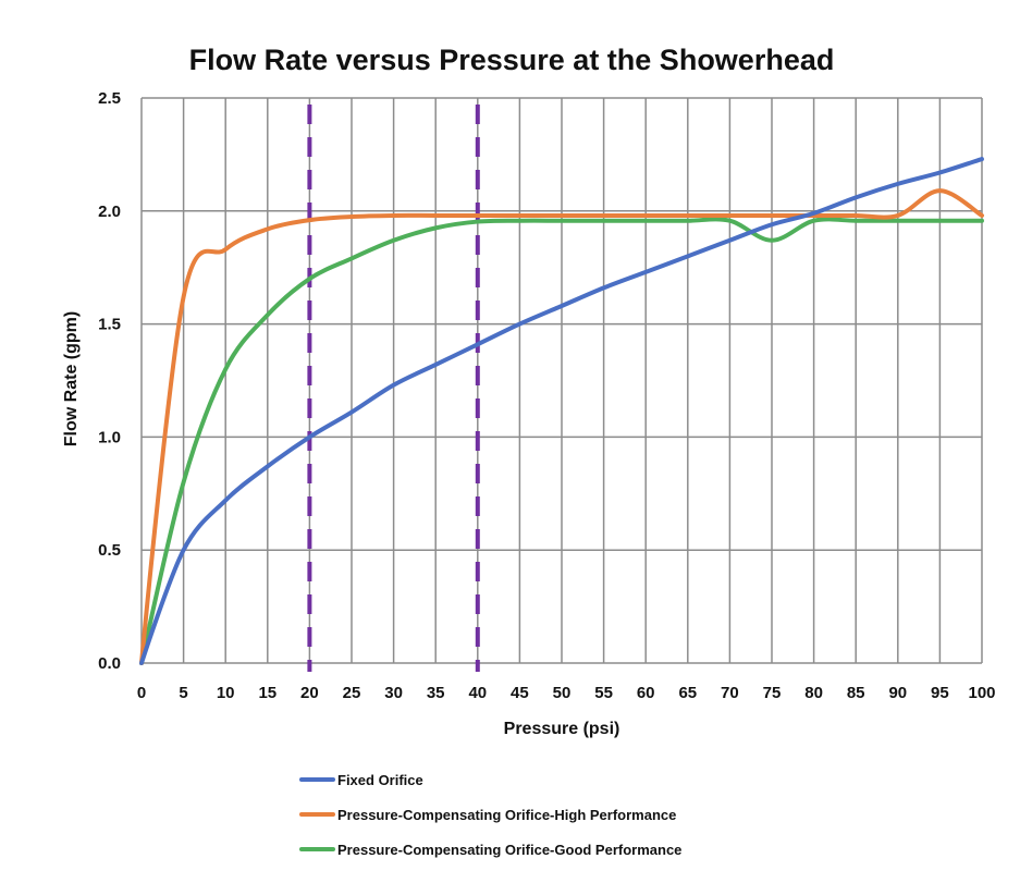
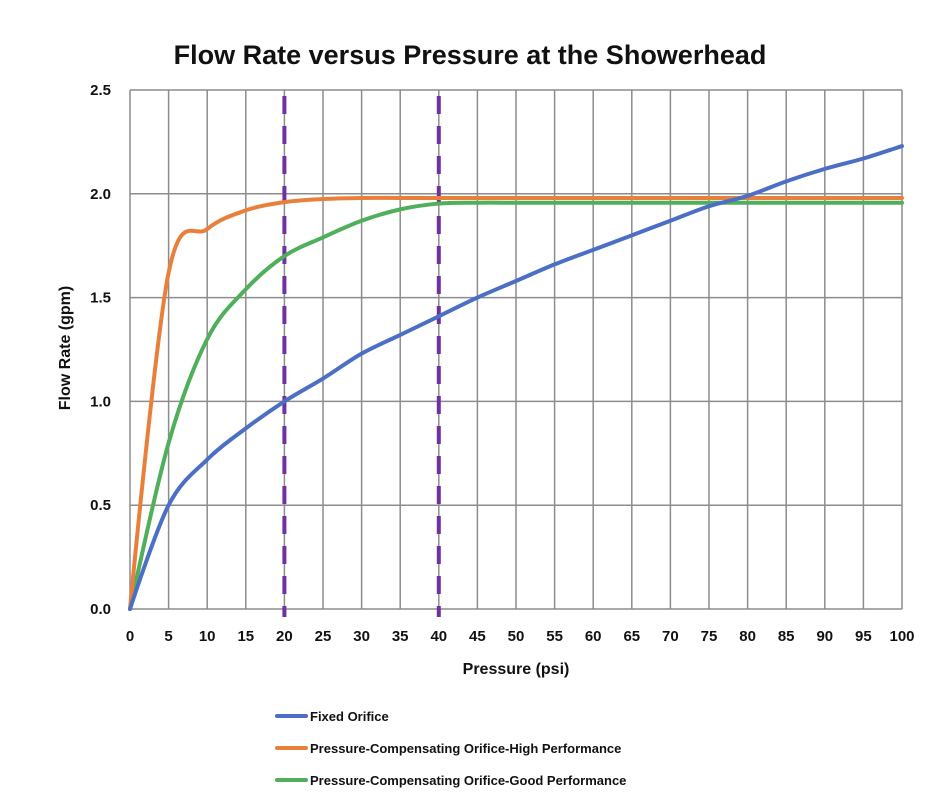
Pressure-Compensating Orifice-Good Performance/75: 1.87 -> 1.96
Pressure-Compensating Orifice-High Performance/95: 2.09 -> 1.98
